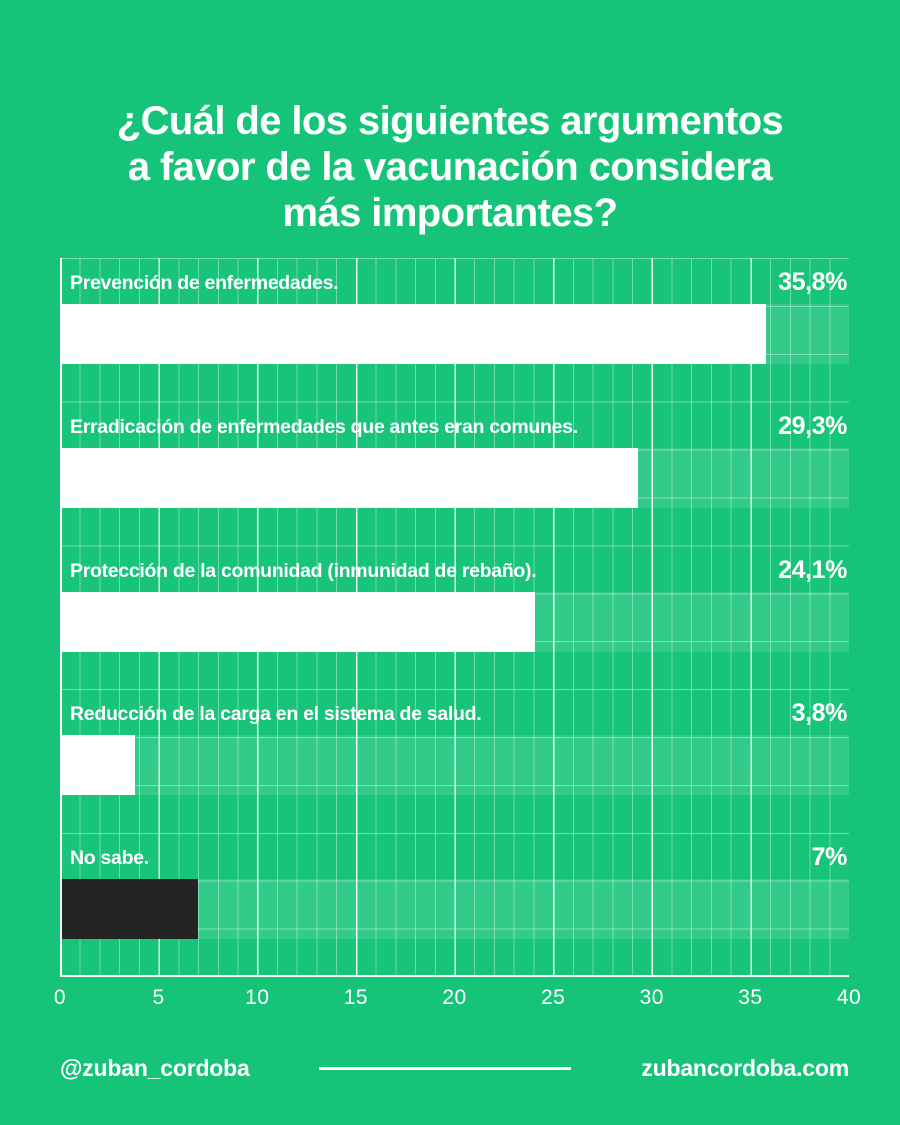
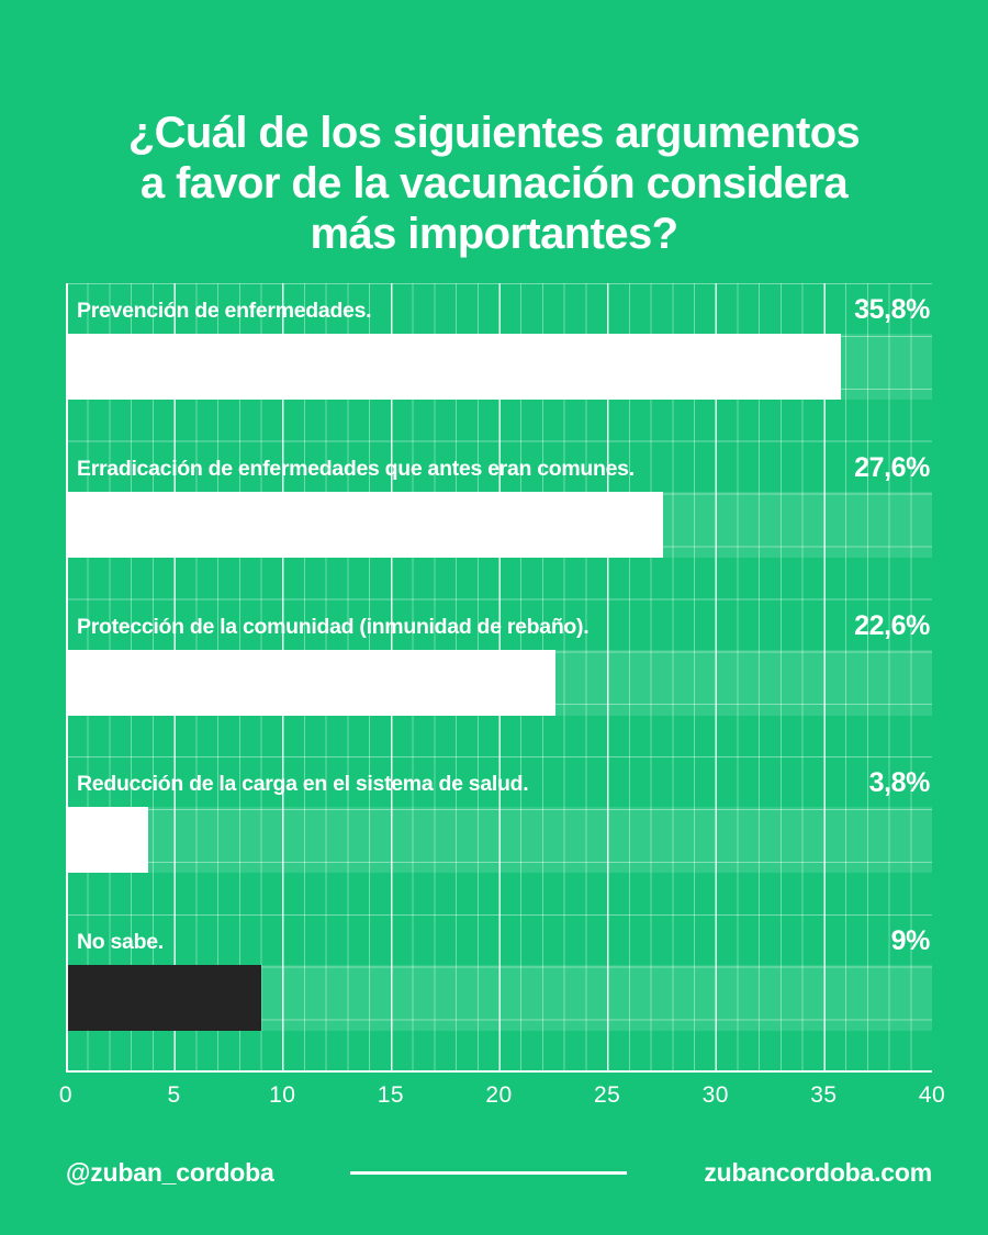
Erradicación de enfermedades que antes eran comunes.: 29,3% -> 27,6%
Protección de la comunidad (inmunidad de rebaño).: 24,1% -> 22,6%
No sabe.: 7% -> 9%
